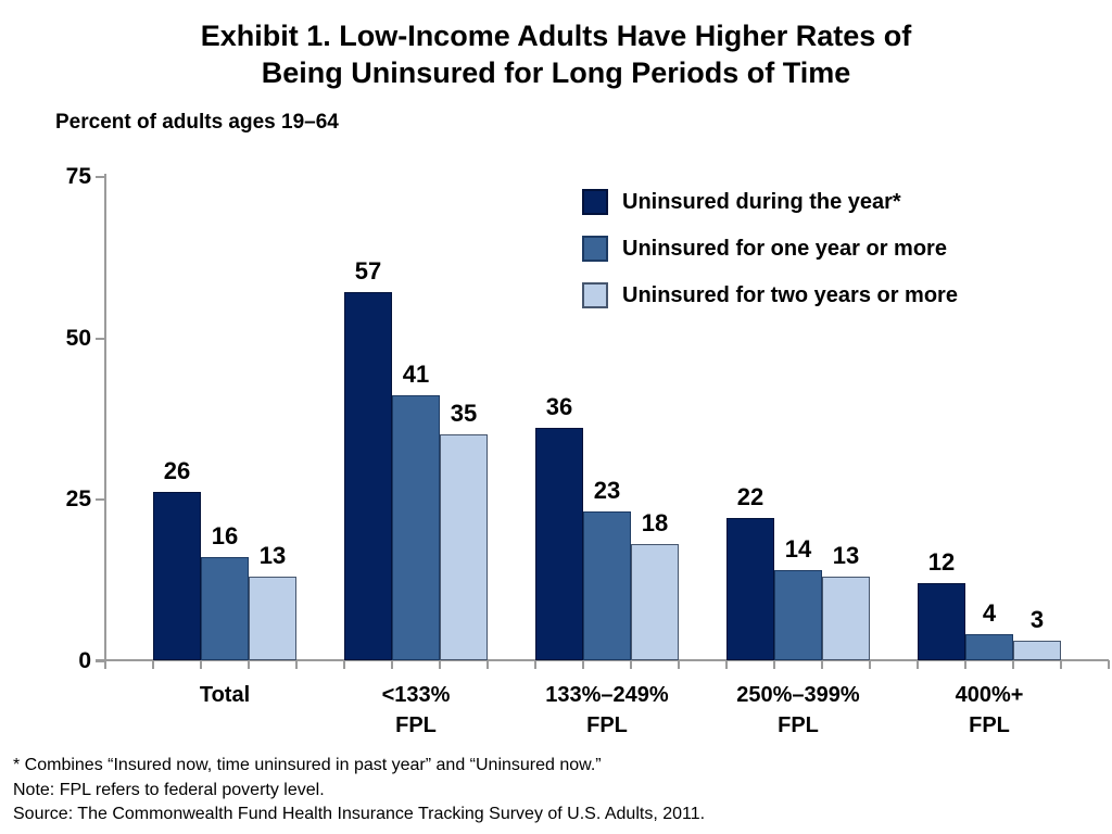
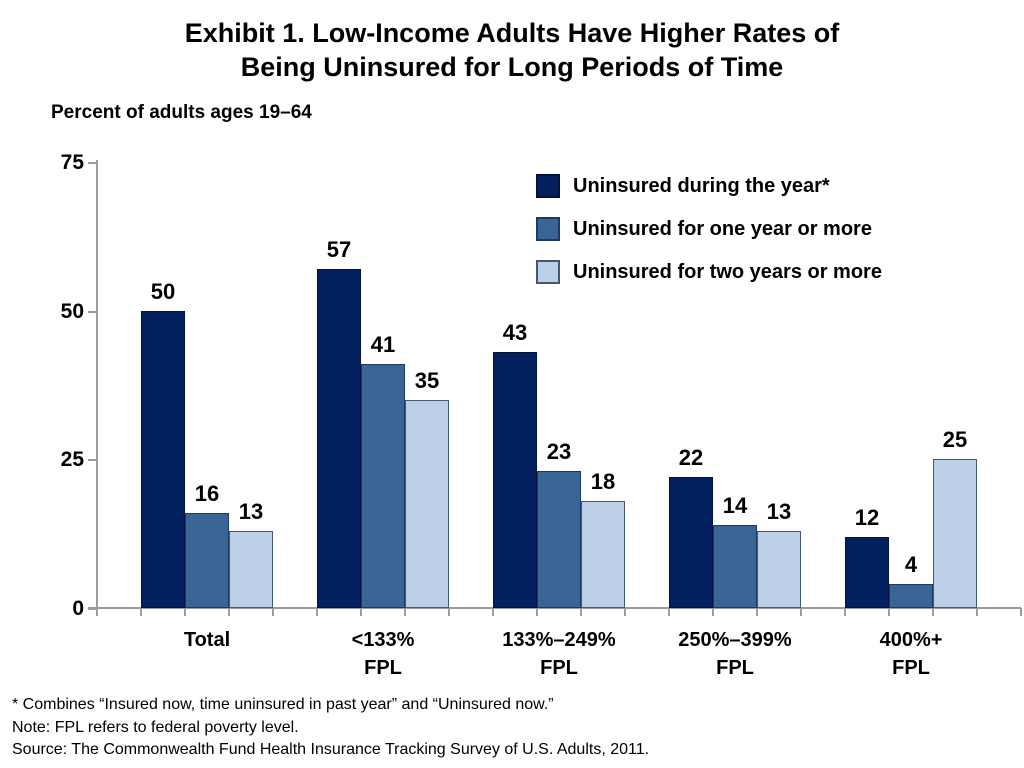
Uninsured during the year*/Total: 26 -> 50
Uninsured during the year*/133%–249% FPL: 36 -> 43
Uninsured for two years or more/400%+ FPL: 3 -> 25
